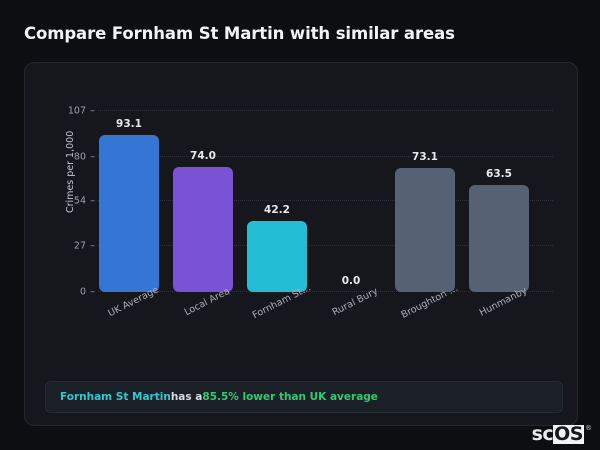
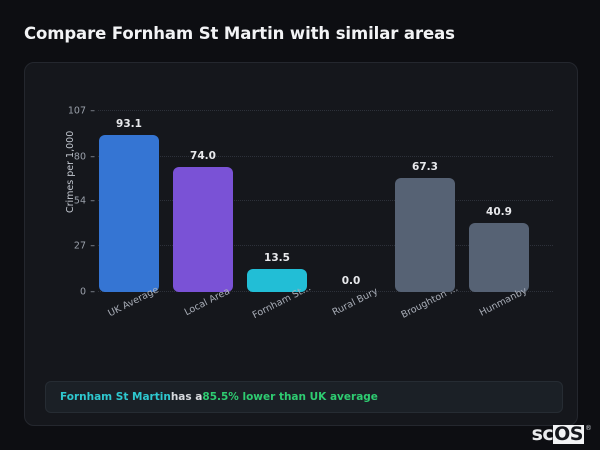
Fornham St…: 42.2 -> 13.5
Broughton …: 73.1 -> 67.3
Hunmanby: 63.5 -> 40.9
